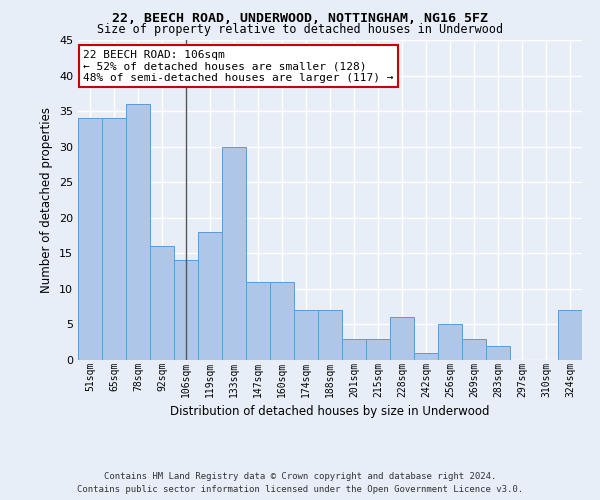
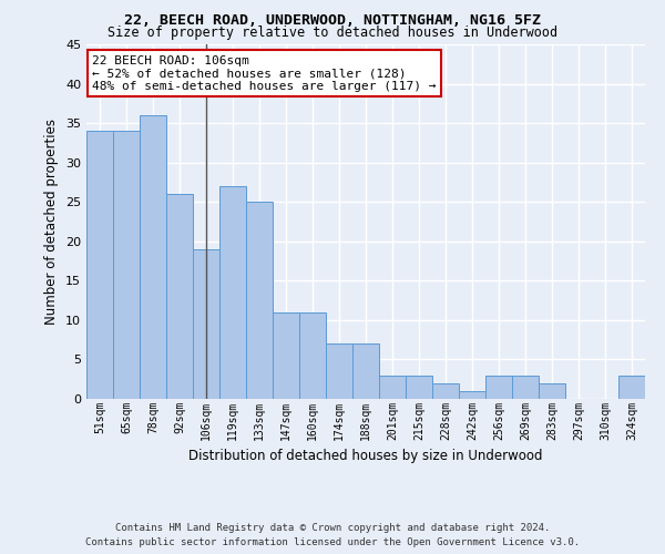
92sqm: 16 -> 26
106sqm: 14 -> 19
119sqm: 18 -> 27
133sqm: 30 -> 25
228sqm: 6 -> 2
256sqm: 5 -> 3
324sqm: 7 -> 3
